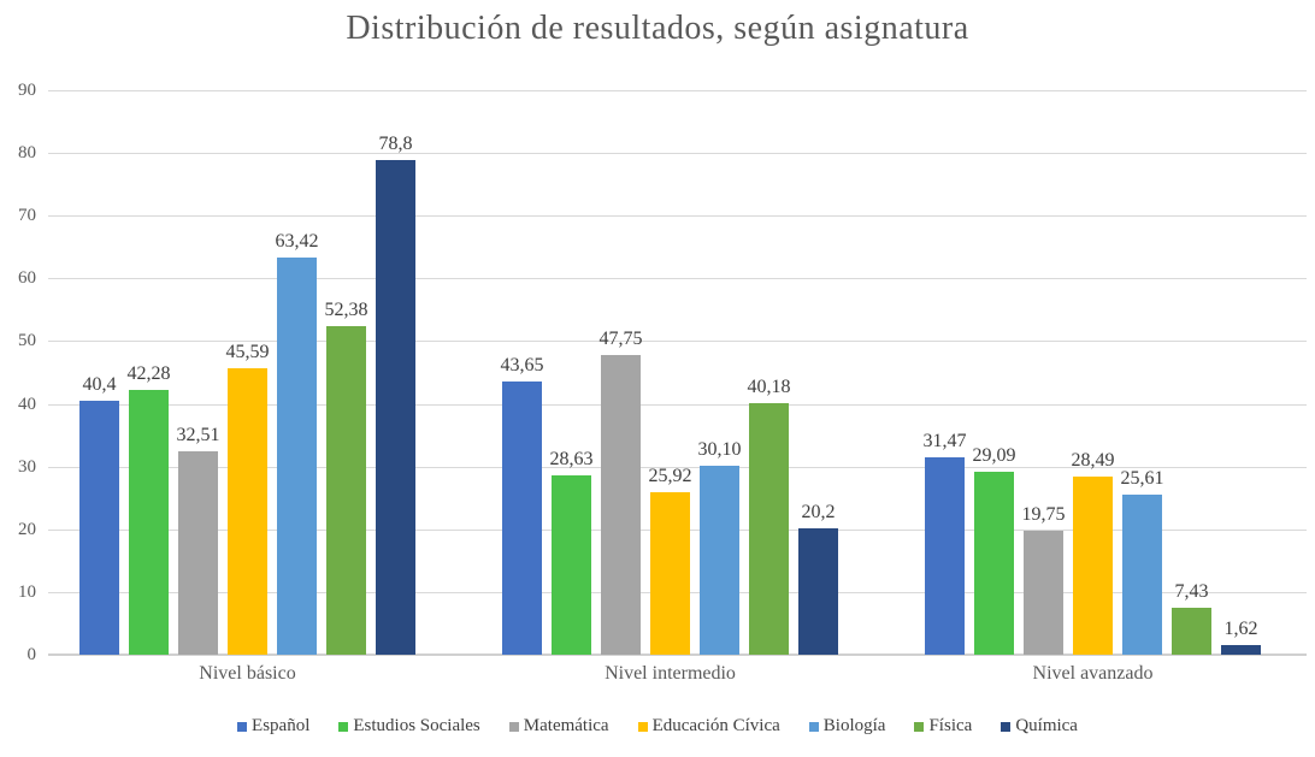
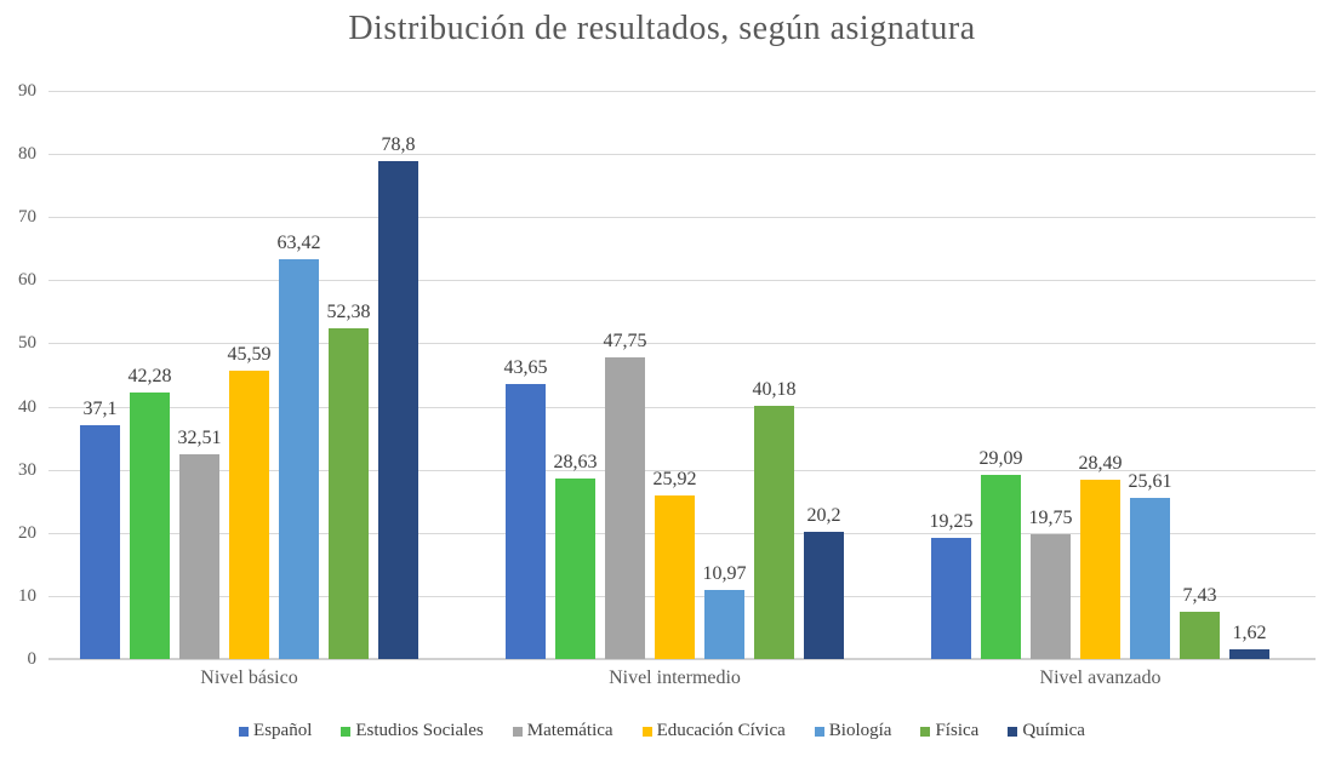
Español/Nivel básico: 40,4 -> 37,1
Biología/Nivel intermedio: 30,10 -> 10,97
Español/Nivel avanzado: 31,47 -> 19,25
